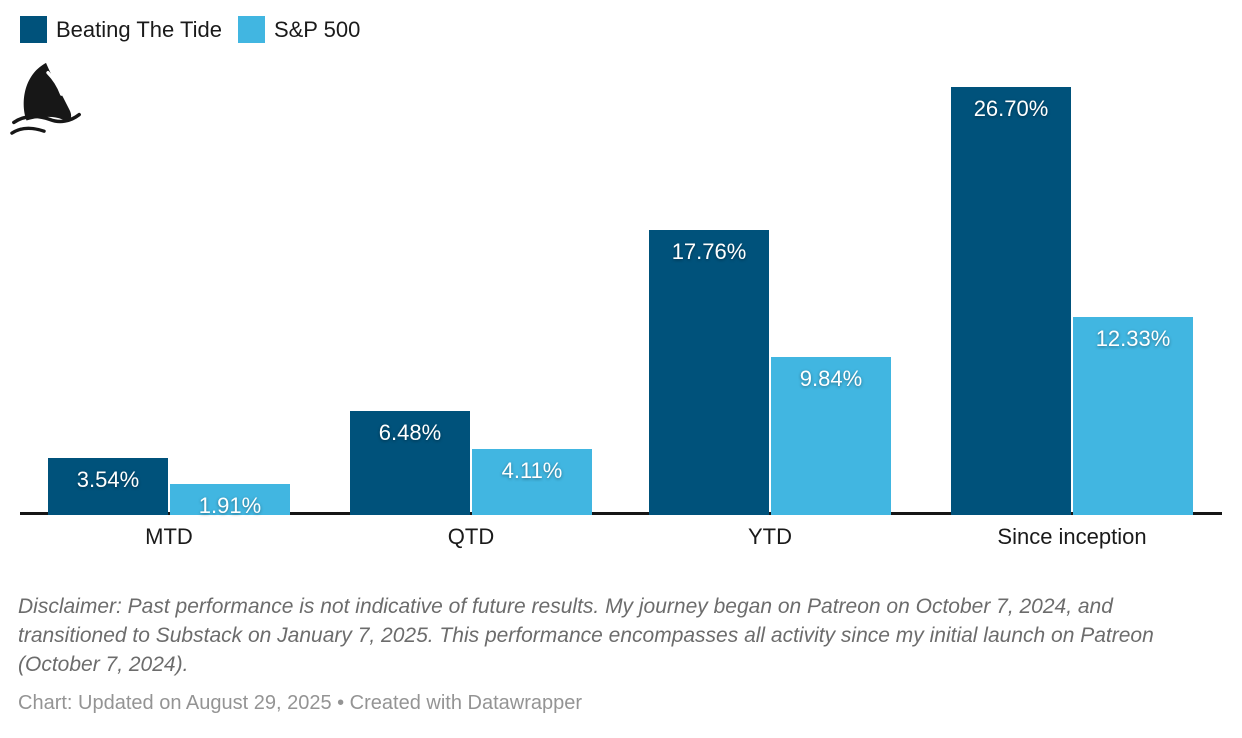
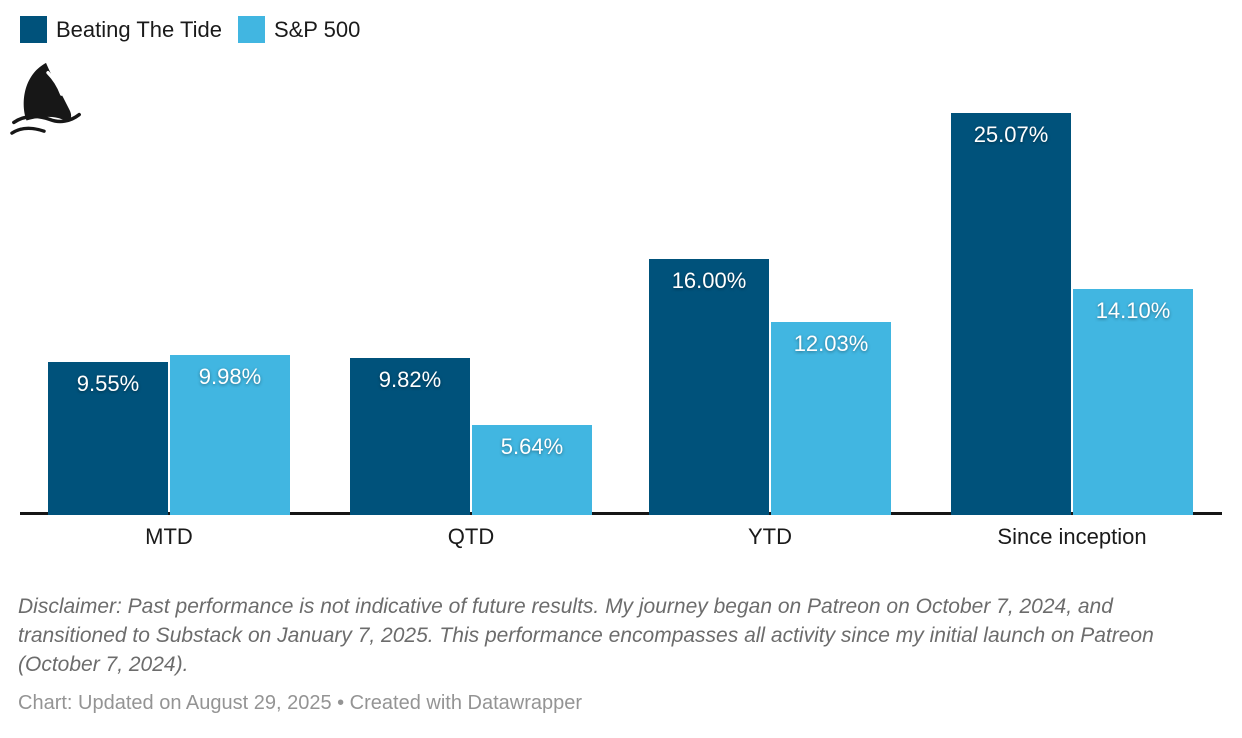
Beating The Tide/MTD: 3.54% -> 9.55%
S&P 500/MTD: 1.91% -> 9.98%
Beating The Tide/QTD: 6.48% -> 9.82%
S&P 500/QTD: 4.11% -> 5.64%
Beating The Tide/YTD: 17.76% -> 16.00%
S&P 500/YTD: 9.84% -> 12.03%
Beating The Tide/Since inception: 26.70% -> 25.07%
S&P 500/Since inception: 12.33% -> 14.10%
